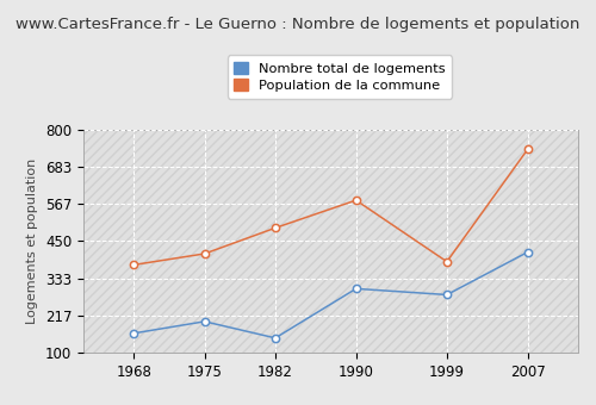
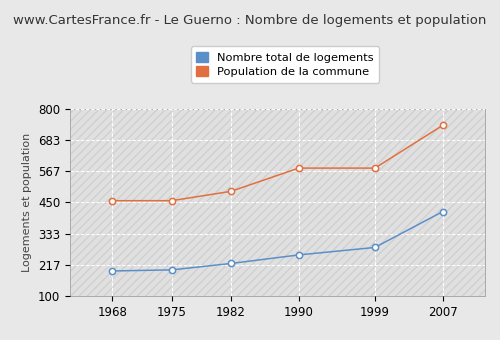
Nombre total de logements/1968: 160 -> 193
Population de la commune/1968: 375 -> 456
Population de la commune/1975: 410 -> 456
Nombre total de logements/1982: 145 -> 221
Nombre total de logements/1990: 300 -> 253
Population de la commune/1999: 385 -> 578
